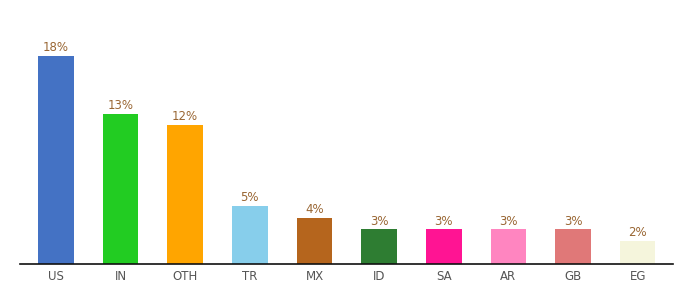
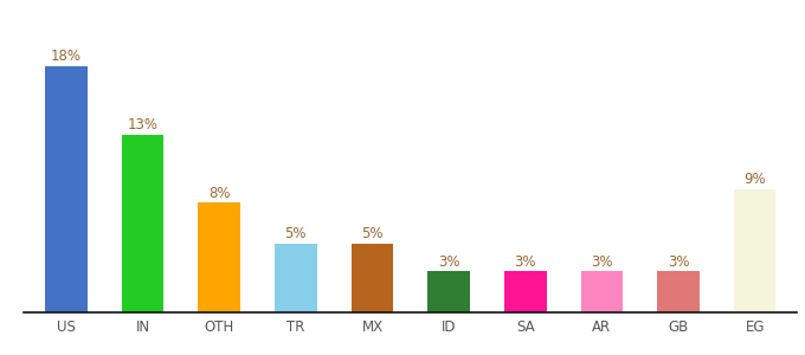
OTH: 12% -> 8%
MX: 4% -> 5%
EG: 2% -> 9%
